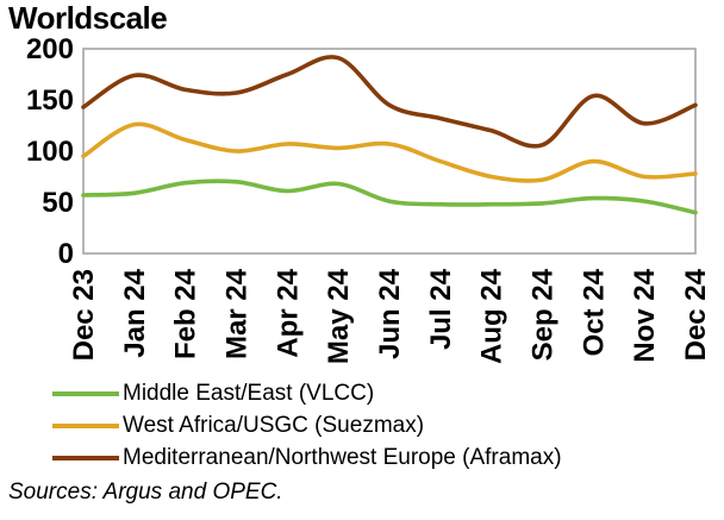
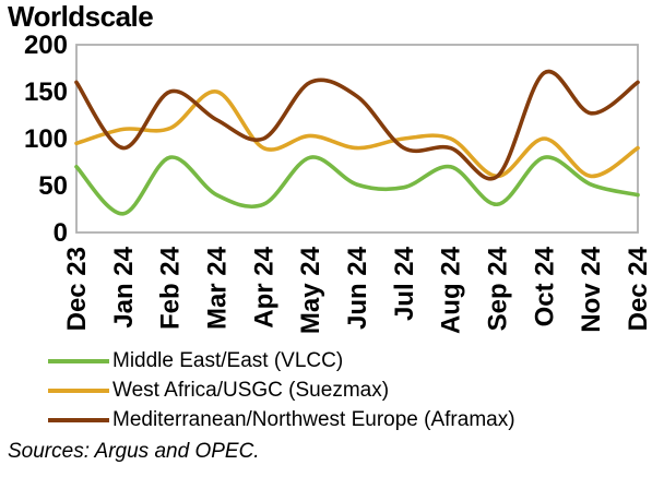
Middle East/East (VLCC)/Dec 23: 60 -> 70
Mediterranean/Northwest Europe (Aframax)/Dec 23: 140 -> 160
Middle East/East (VLCC)/Jan 24: 60 -> 20
West Africa/USGC (Suezmax)/Jan 24: 130 -> 110
Mediterranean/Northwest Europe (Aframax)/Jan 24: 170 -> 90
Middle East/East (VLCC)/Feb 24: 70 -> 80
Mediterranean/Northwest Europe (Aframax)/Feb 24: 160 -> 150
Middle East/East (VLCC)/Mar 24: 70 -> 40
West Africa/USGC (Suezmax)/Mar 24: 100 -> 150
Mediterranean/Northwest Europe (Aframax)/Mar 24: 160 -> 120
Middle East/East (VLCC)/Apr 24: 60 -> 30
West Africa/USGC (Suezmax)/Apr 24: 110 -> 90
Mediterranean/Northwest Europe (Aframax)/Apr 24: 180 -> 100
Middle East/East (VLCC)/May 24: 70 -> 80
Mediterranean/Northwest Europe (Aframax)/May 24: 190 -> 160
West Africa/USGC (Suezmax)/Jun 24: 110 -> 90
West Africa/USGC (Suezmax)/Jul 24: 90 -> 100
Mediterranean/Northwest Europe (Aframax)/Jul 24: 130 -> 90
Middle East/East (VLCC)/Aug 24: 50 -> 70
West Africa/USGC (Suezmax)/Aug 24: 80 -> 100
Mediterranean/Northwest Europe (Aframax)/Aug 24: 120 -> 90
Middle East/East (VLCC)/Sep 24: 50 -> 30
West Africa/USGC (Suezmax)/Sep 24: 70 -> 60
Mediterranean/Northwest Europe (Aframax)/Sep 24: 110 -> 60
Middle East/East (VLCC)/Oct 24: 50 -> 80
West Africa/USGC (Suezmax)/Oct 24: 90 -> 100
Mediterranean/Northwest Europe (Aframax)/Oct 24: 150 -> 170
West Africa/USGC (Suezmax)/Nov 24: 80 -> 60
West Africa/USGC (Suezmax)/Dec 24: 80 -> 90
Mediterranean/Northwest Europe (Aframax)/Dec 24: 140 -> 160
